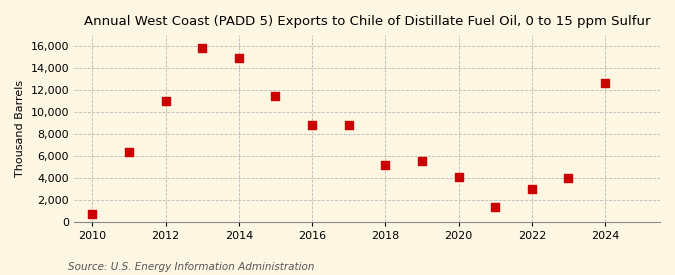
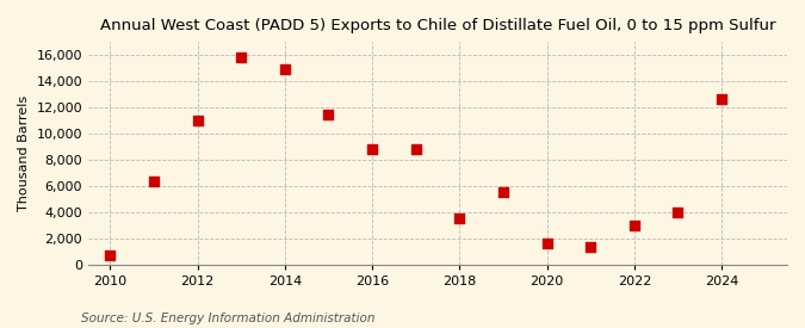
2018: 5,200 -> 3,500
2020: 4,100 -> 1,600
